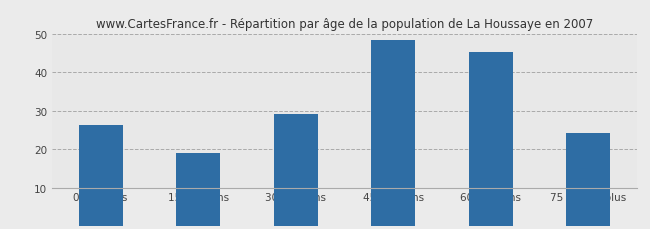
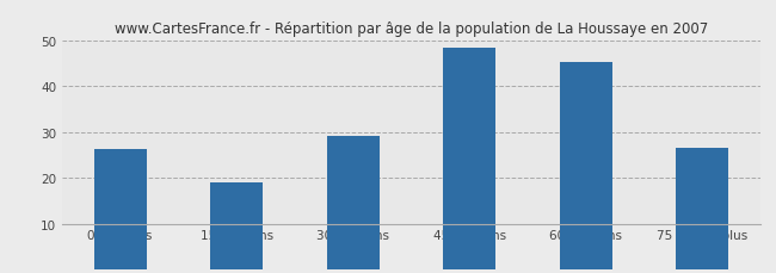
75 ans ou plus: 24.3 -> 26.5
